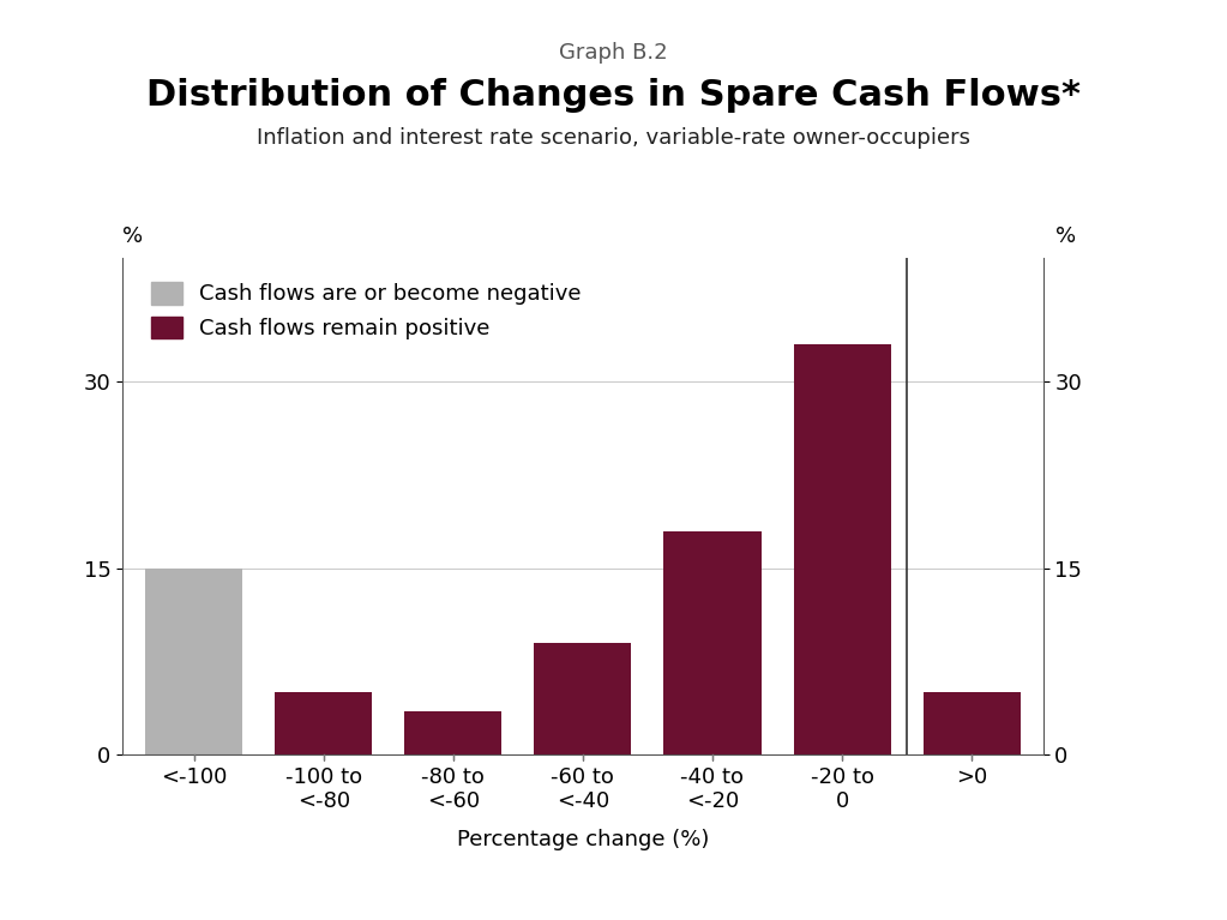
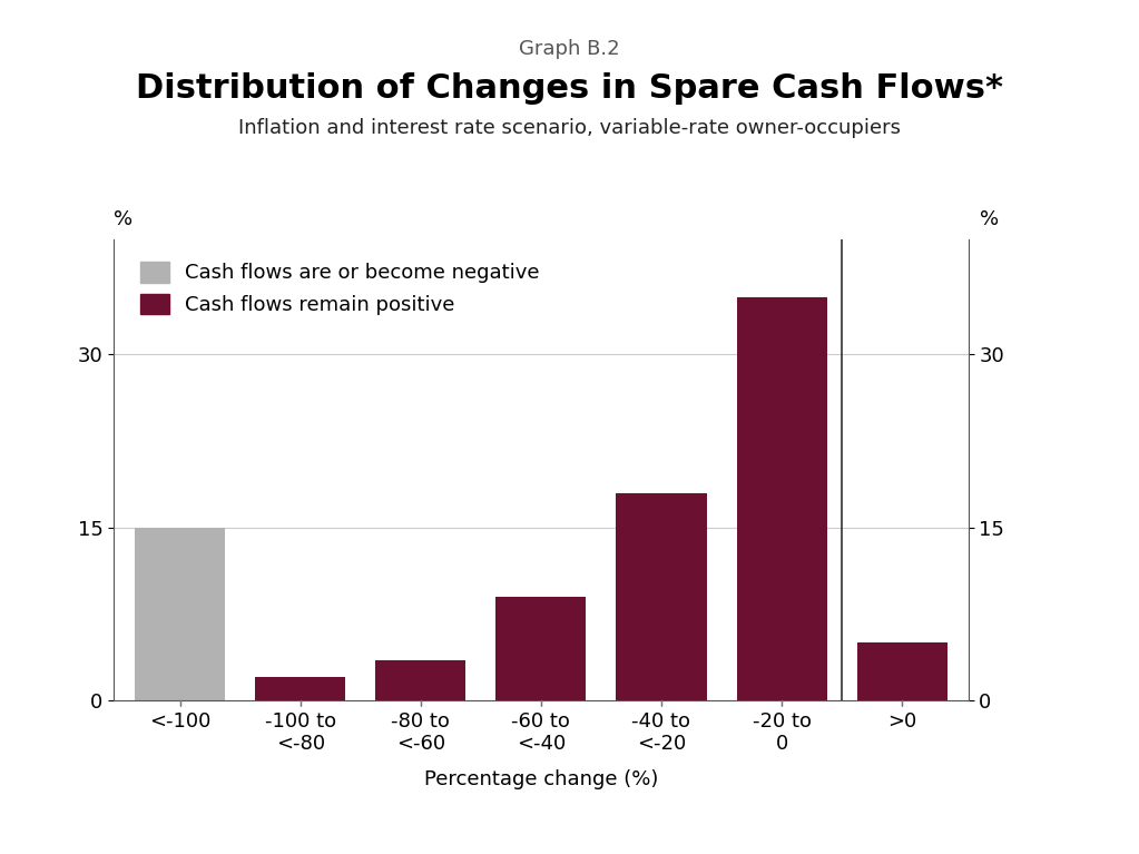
-100 to <-80: 5.0 -> 2.0
-20 to 0: 33.0 -> 35.0
